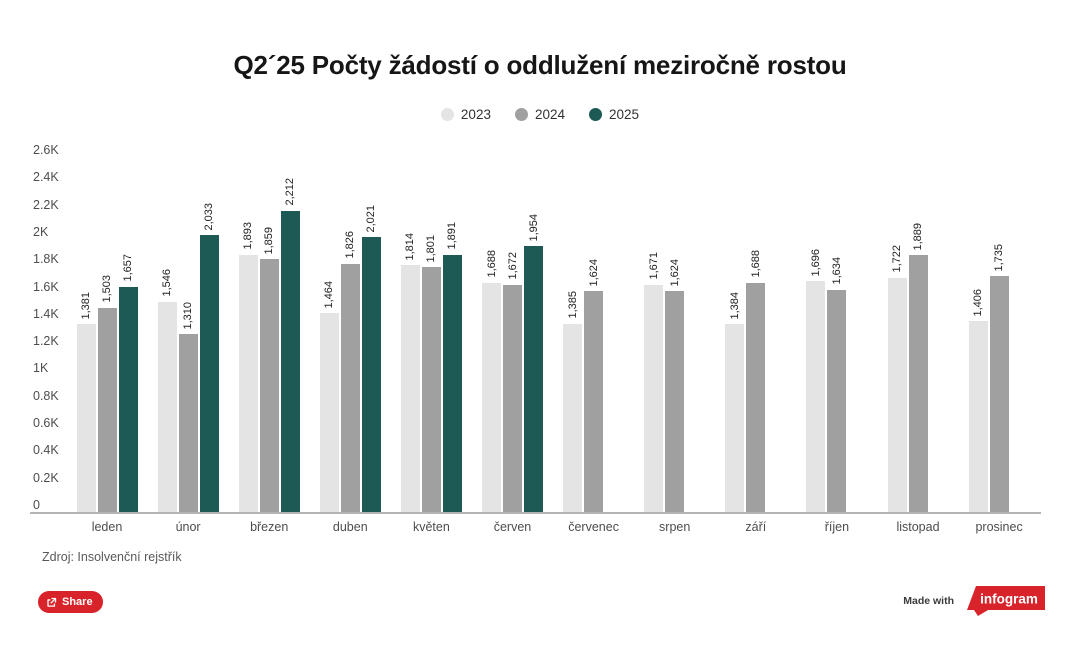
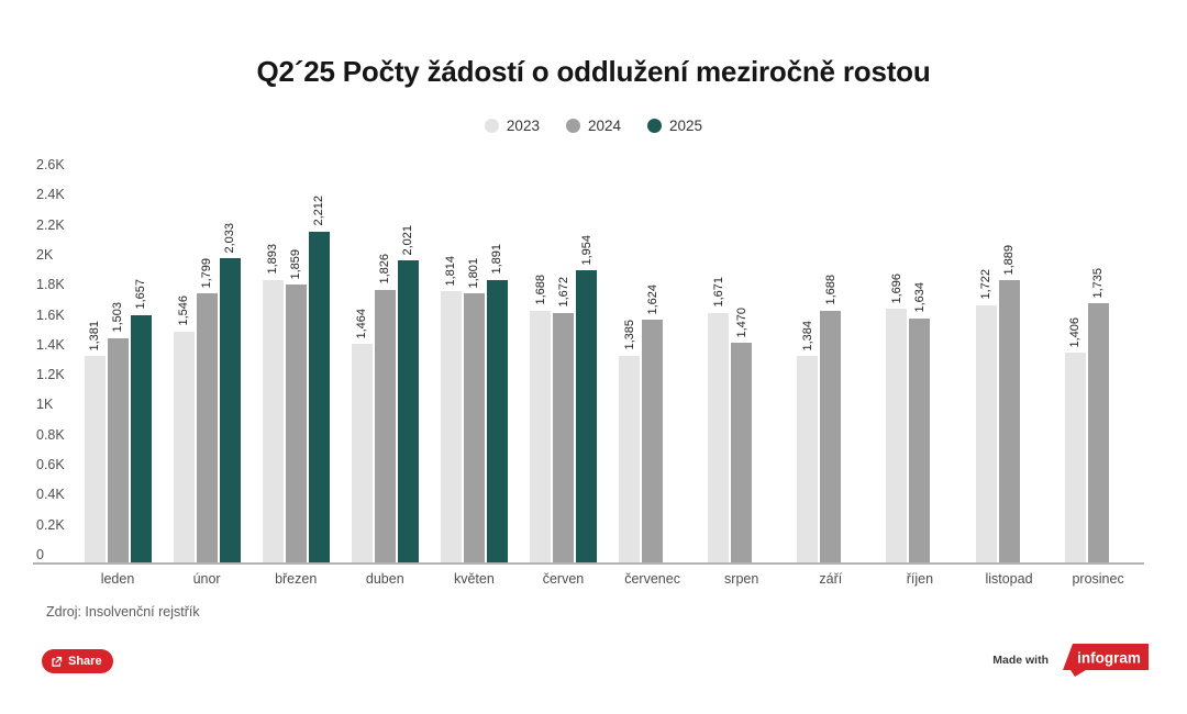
2024/únor: 1,310 -> 1,799
2024/srpen: 1,624 -> 1,470
